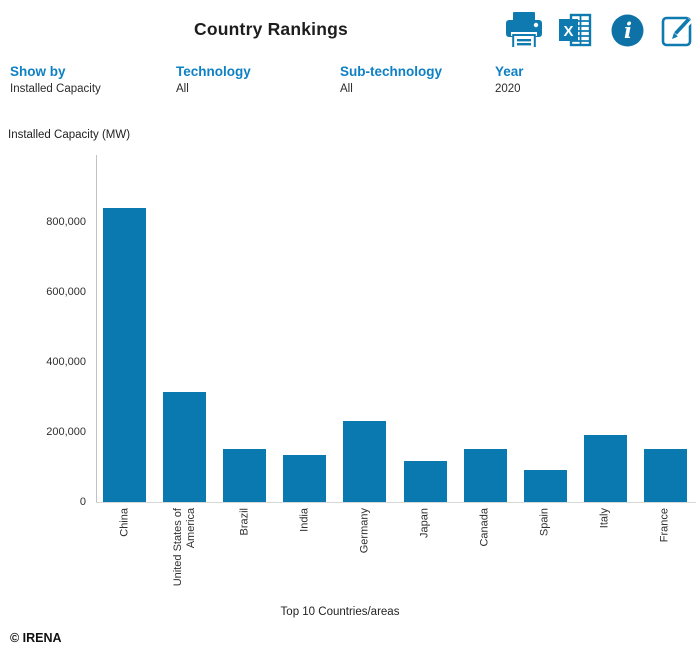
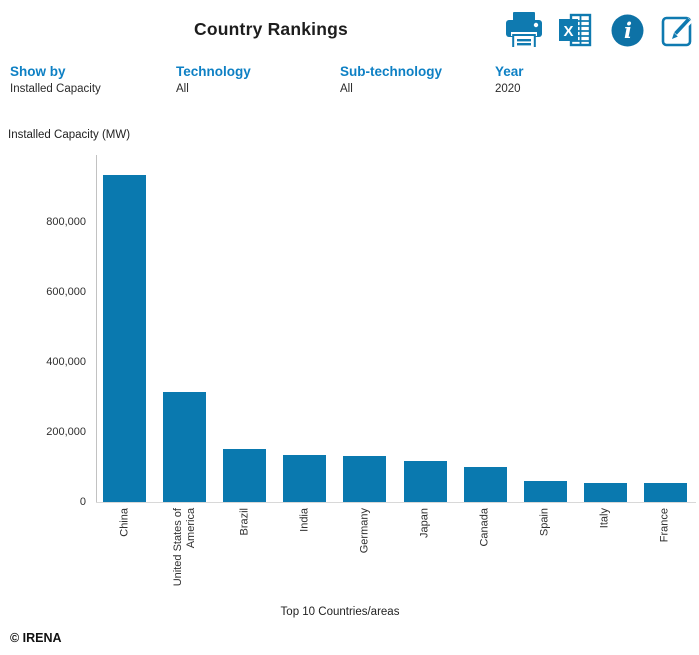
China: 840000 -> 930000
Germany: 230000 -> 130000
Canada: 150000 -> 100000
Spain: 90000 -> 60000
Italy: 190000 -> 60000
France: 150000 -> 50000
